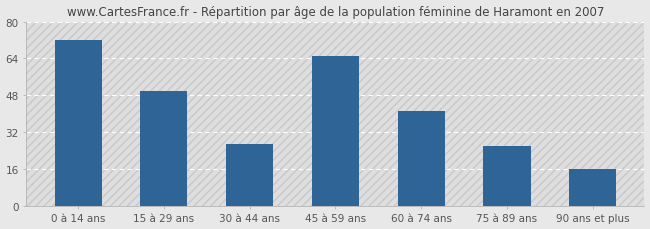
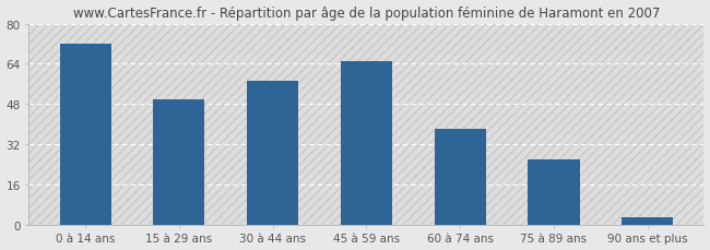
30 à 44 ans: 27 -> 57
60 à 74 ans: 41 -> 38
90 ans et plus: 16 -> 3
